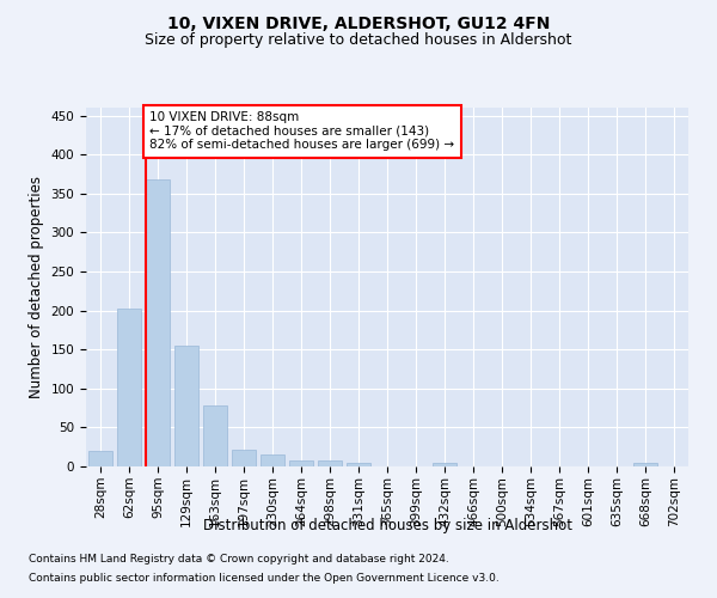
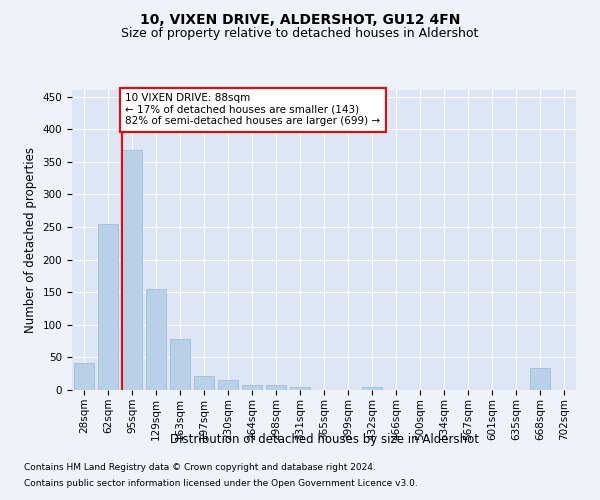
28sqm: 20 -> 42
62sqm: 202 -> 254
668sqm: 4 -> 34
